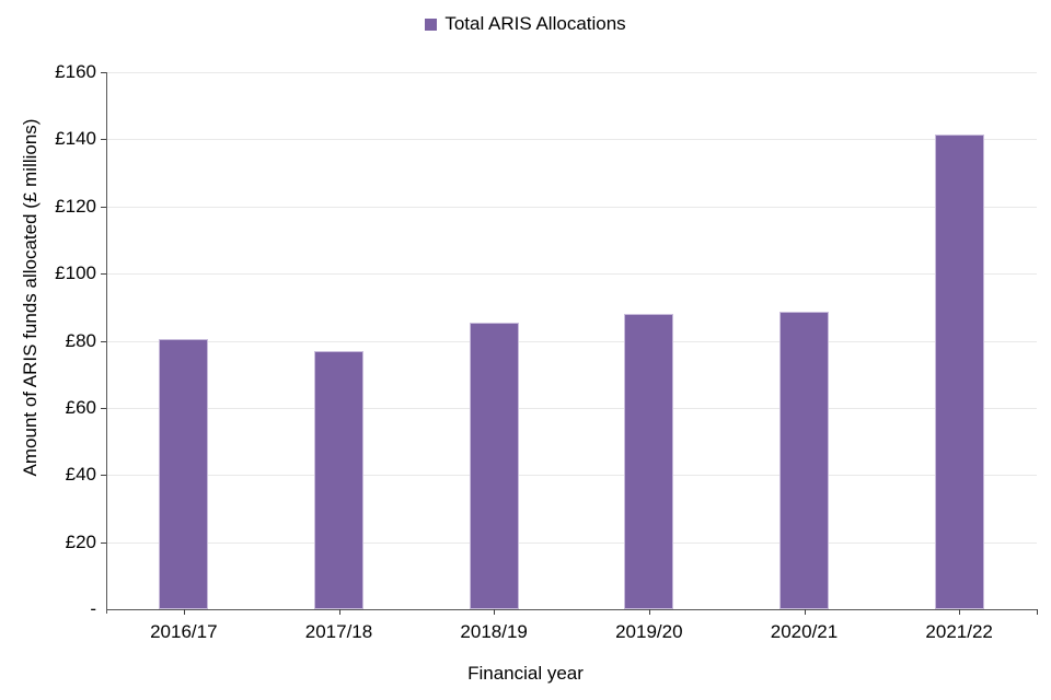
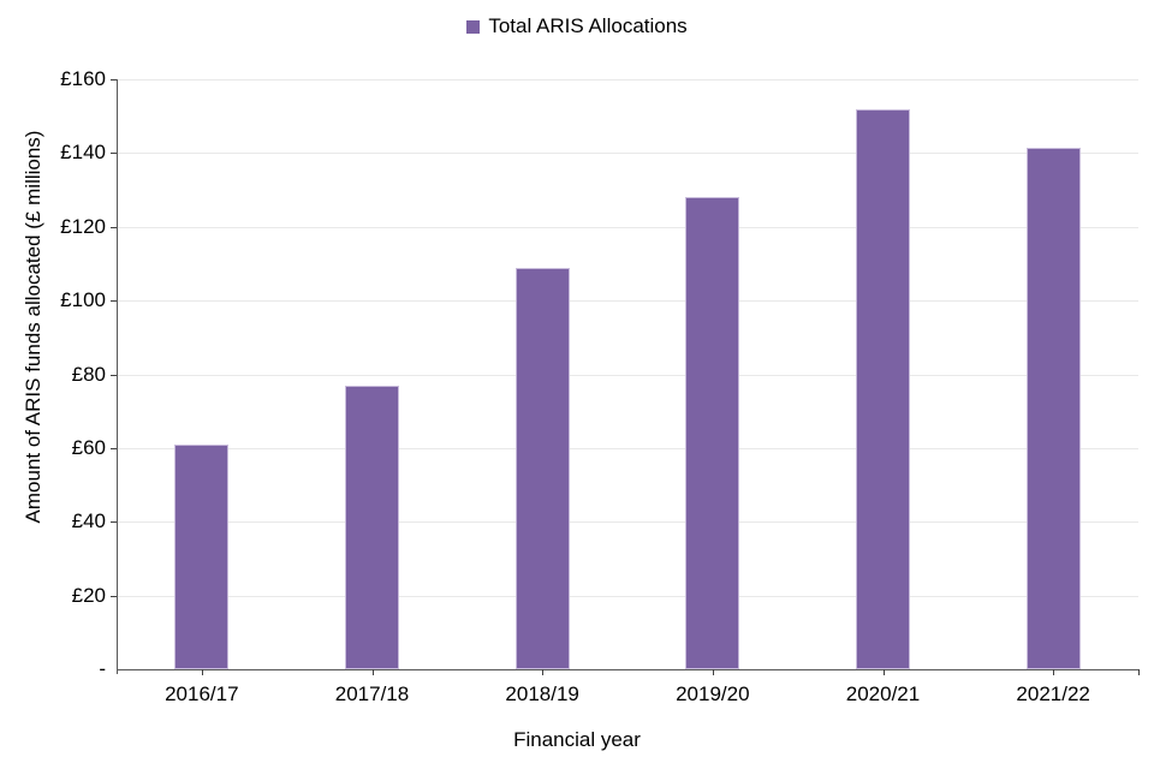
2016/17: £80 -> £61
2018/19: £85 -> £109
2019/20: £88 -> £128
2020/21: £89 -> £152
